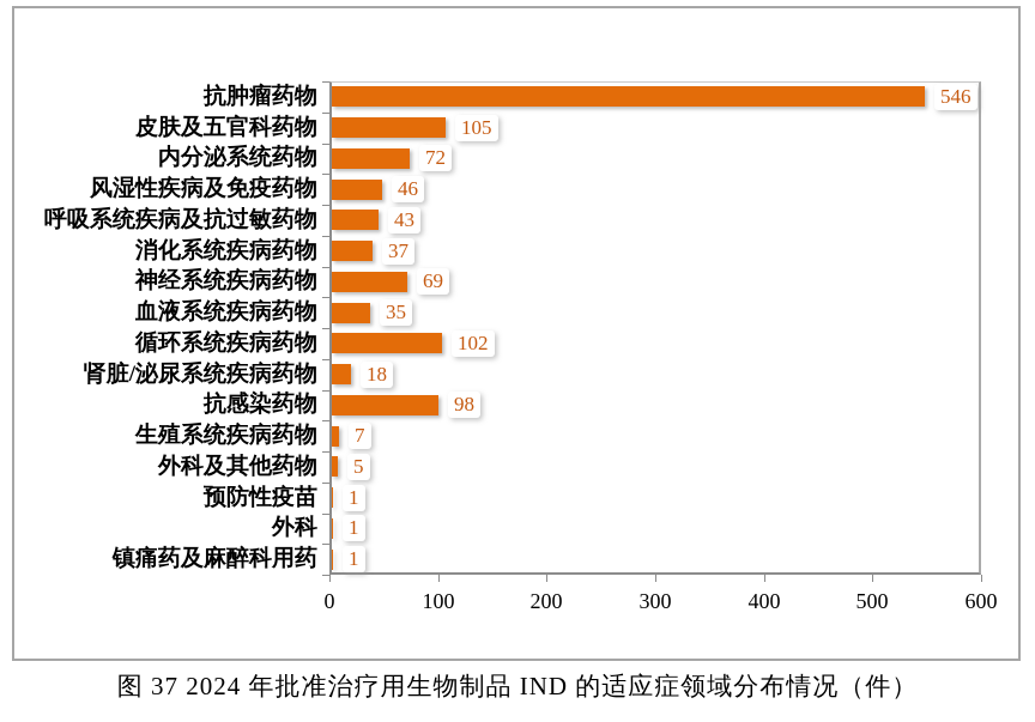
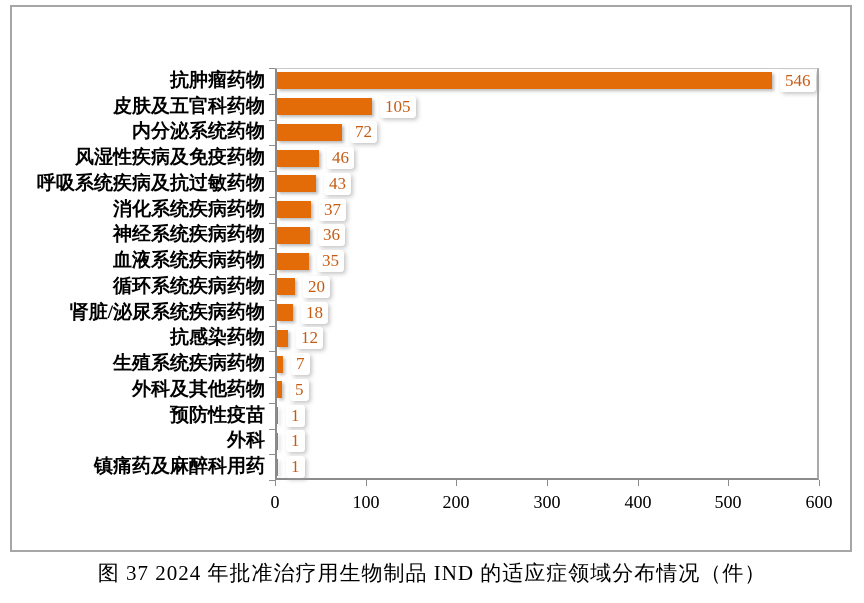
神经系统疾病药物: 69 -> 36
循环系统疾病药物: 102 -> 20
抗感染药物: 98 -> 12
